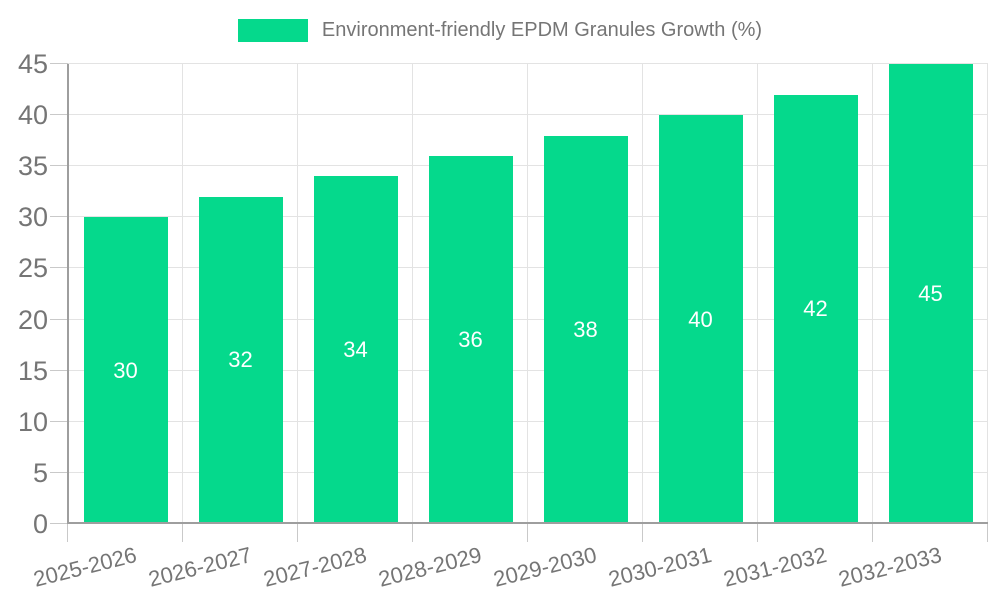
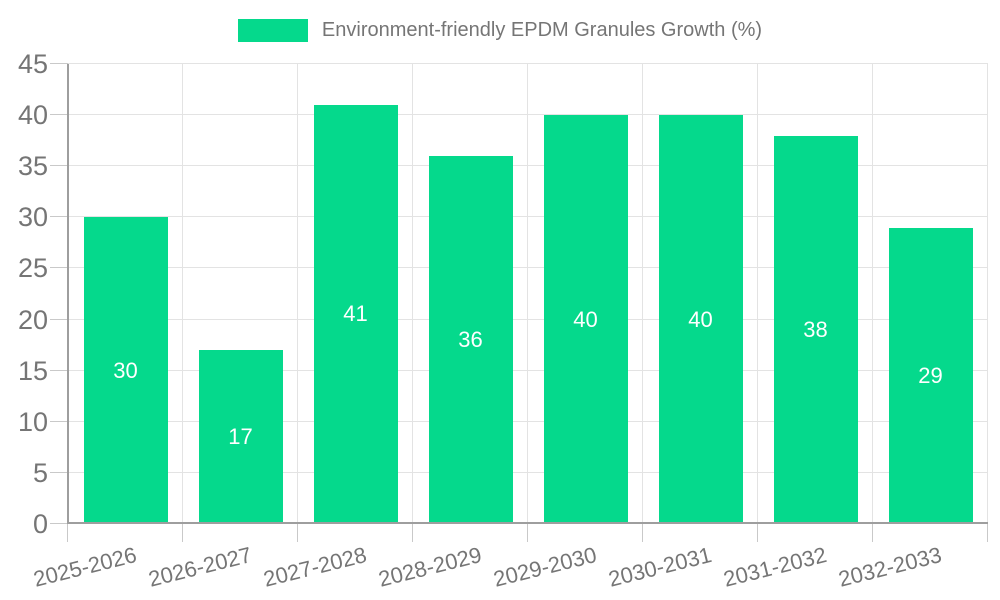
2026-2027: 32 -> 17
2027-2028: 34 -> 41
2029-2030: 38 -> 40
2031-2032: 42 -> 38
2032-2033: 45 -> 29
